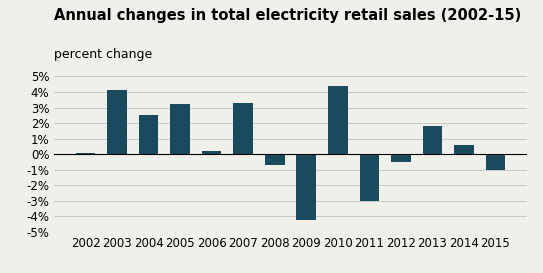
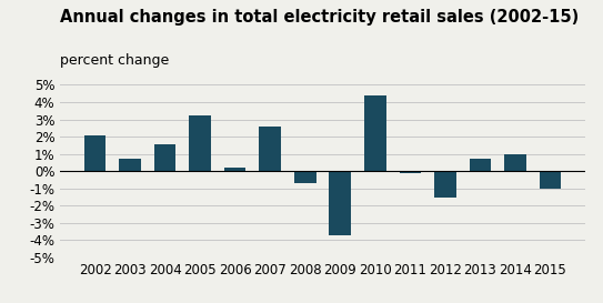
2002: 0.1% -> 2.1%
2003: 4.1% -> 0.8%
2004: 2.5% -> 1.6%
2007: 3.3% -> 2.6%
2009: -4.2% -> -3.7%
2011: -3.0% -> -0.1%
2012: -0.5% -> -1.5%
2013: 1.8% -> 0.8%
2014: 0.6% -> 1.0%
